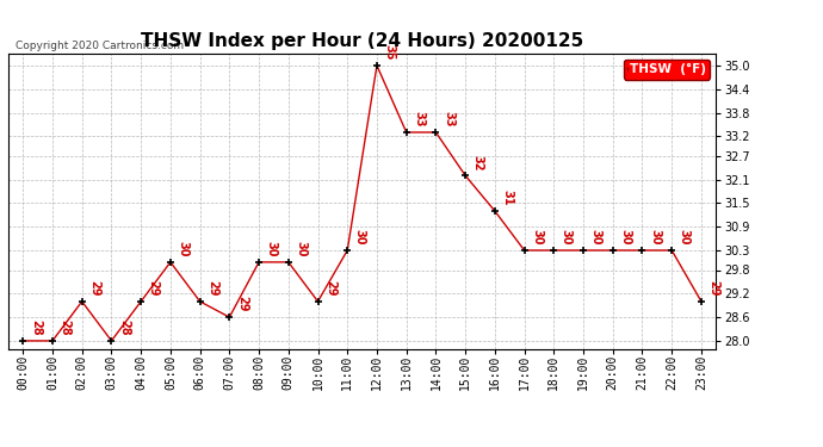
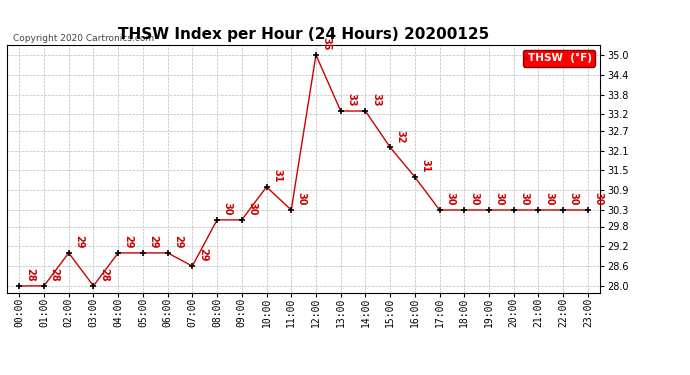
05:00: 30 -> 29
10:00: 29 -> 31
23:00: 29 -> 30
